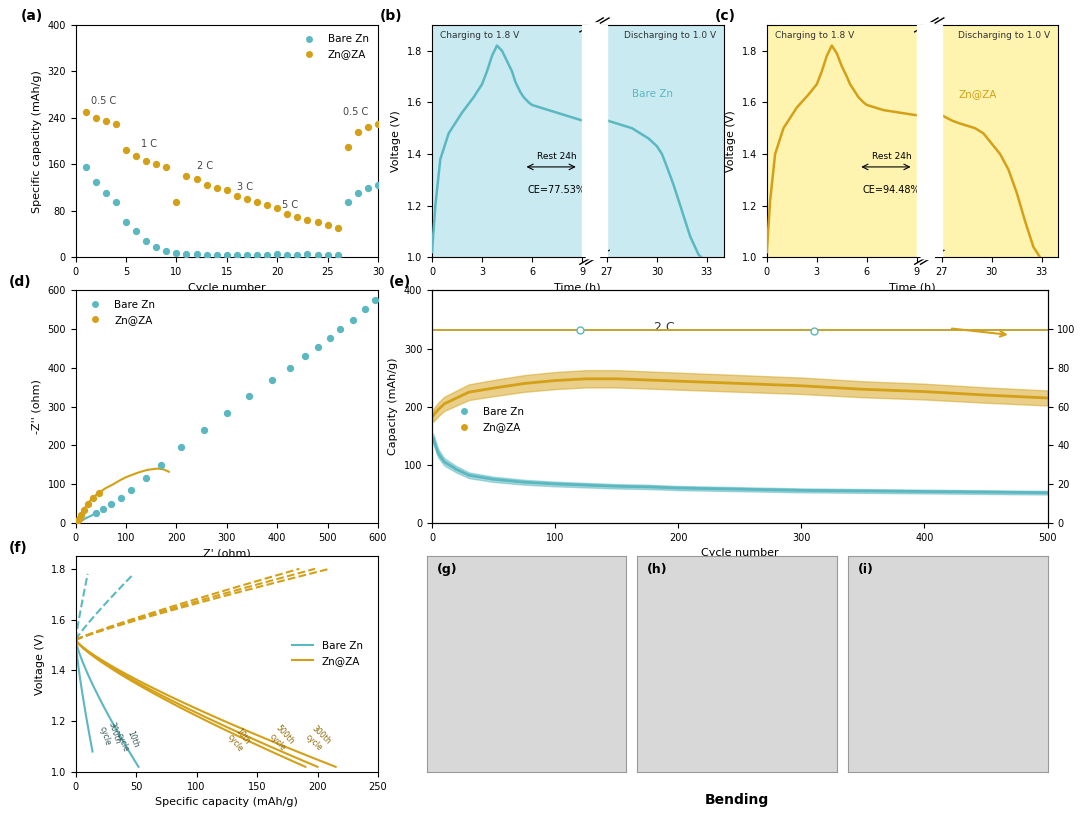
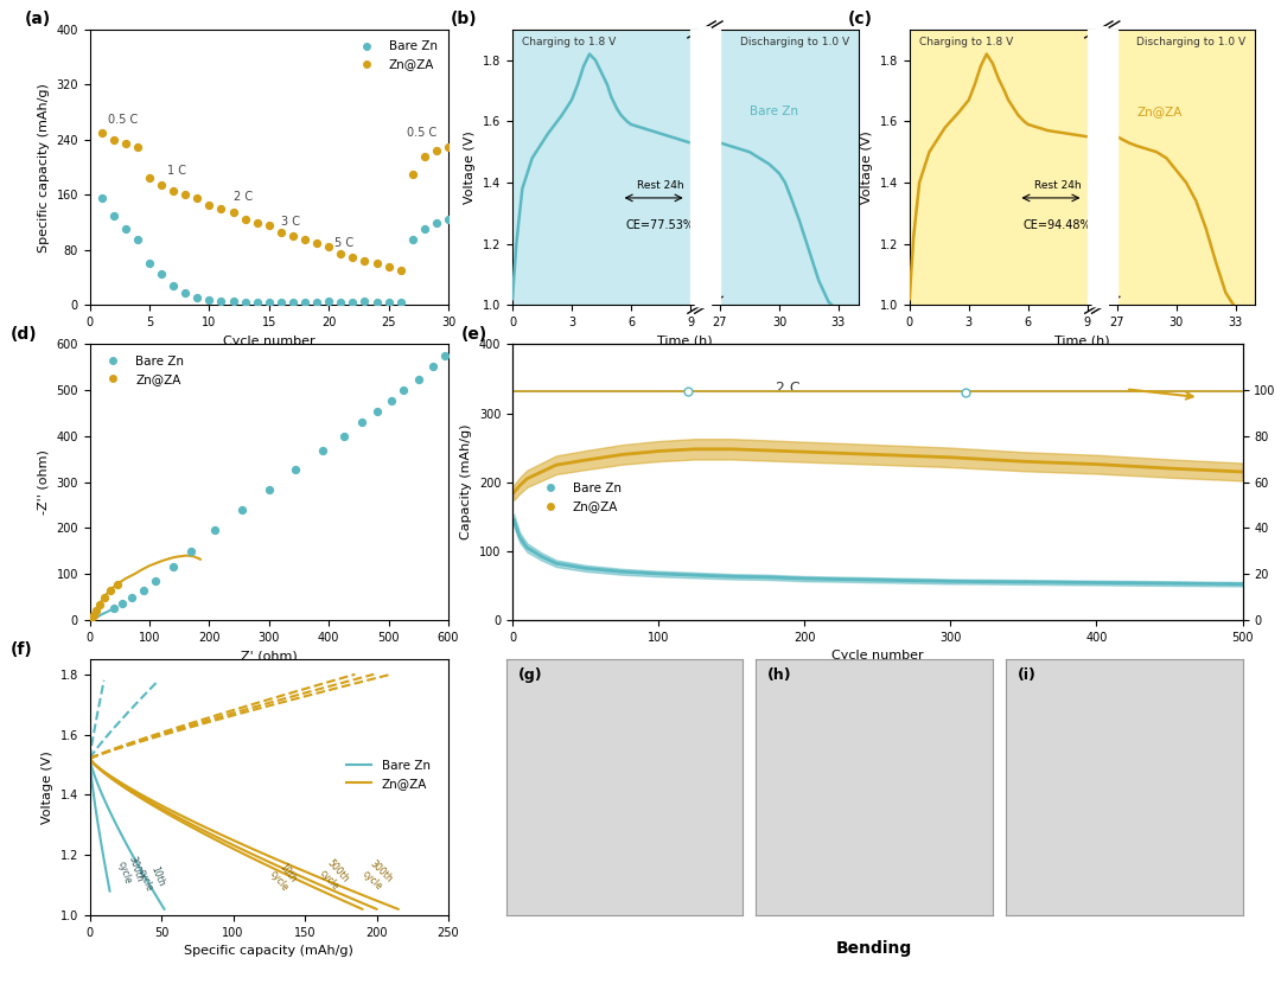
Zn@ZA/10: 96 -> 145
